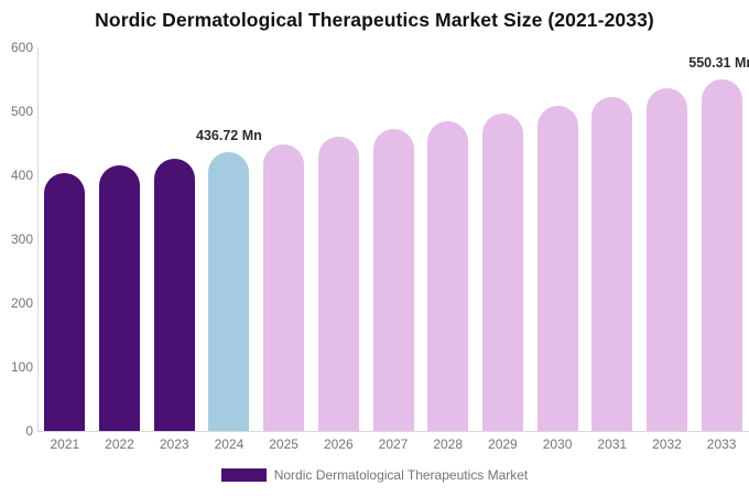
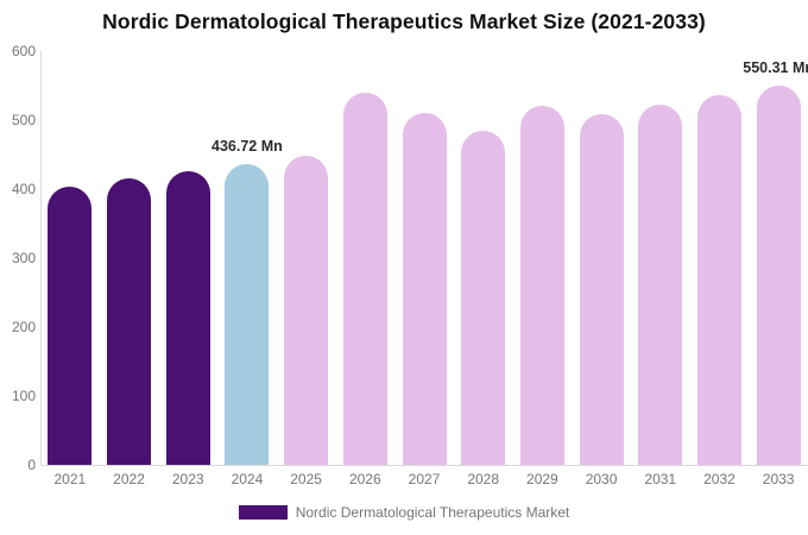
2026: 460 -> 540
2027: 470 -> 510
2029: 500 -> 520
